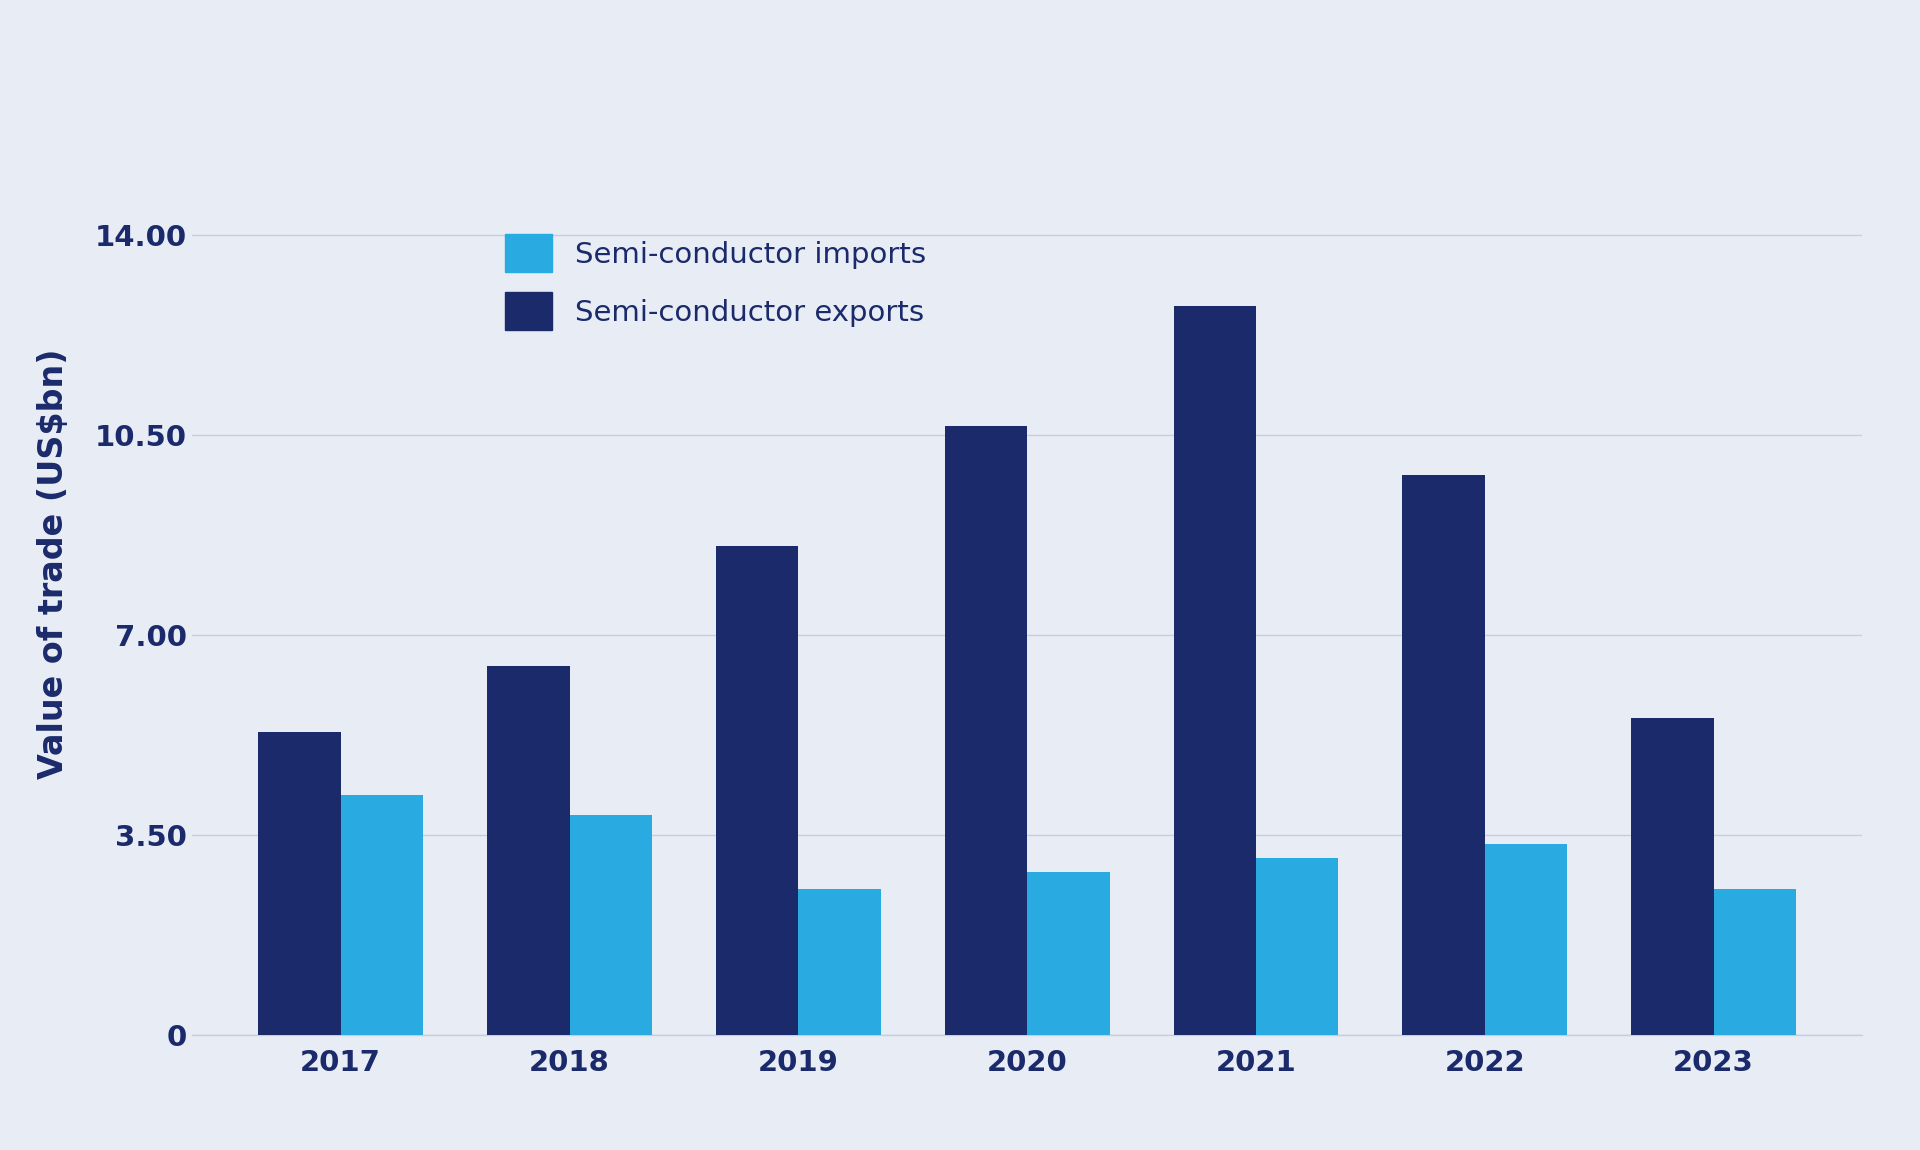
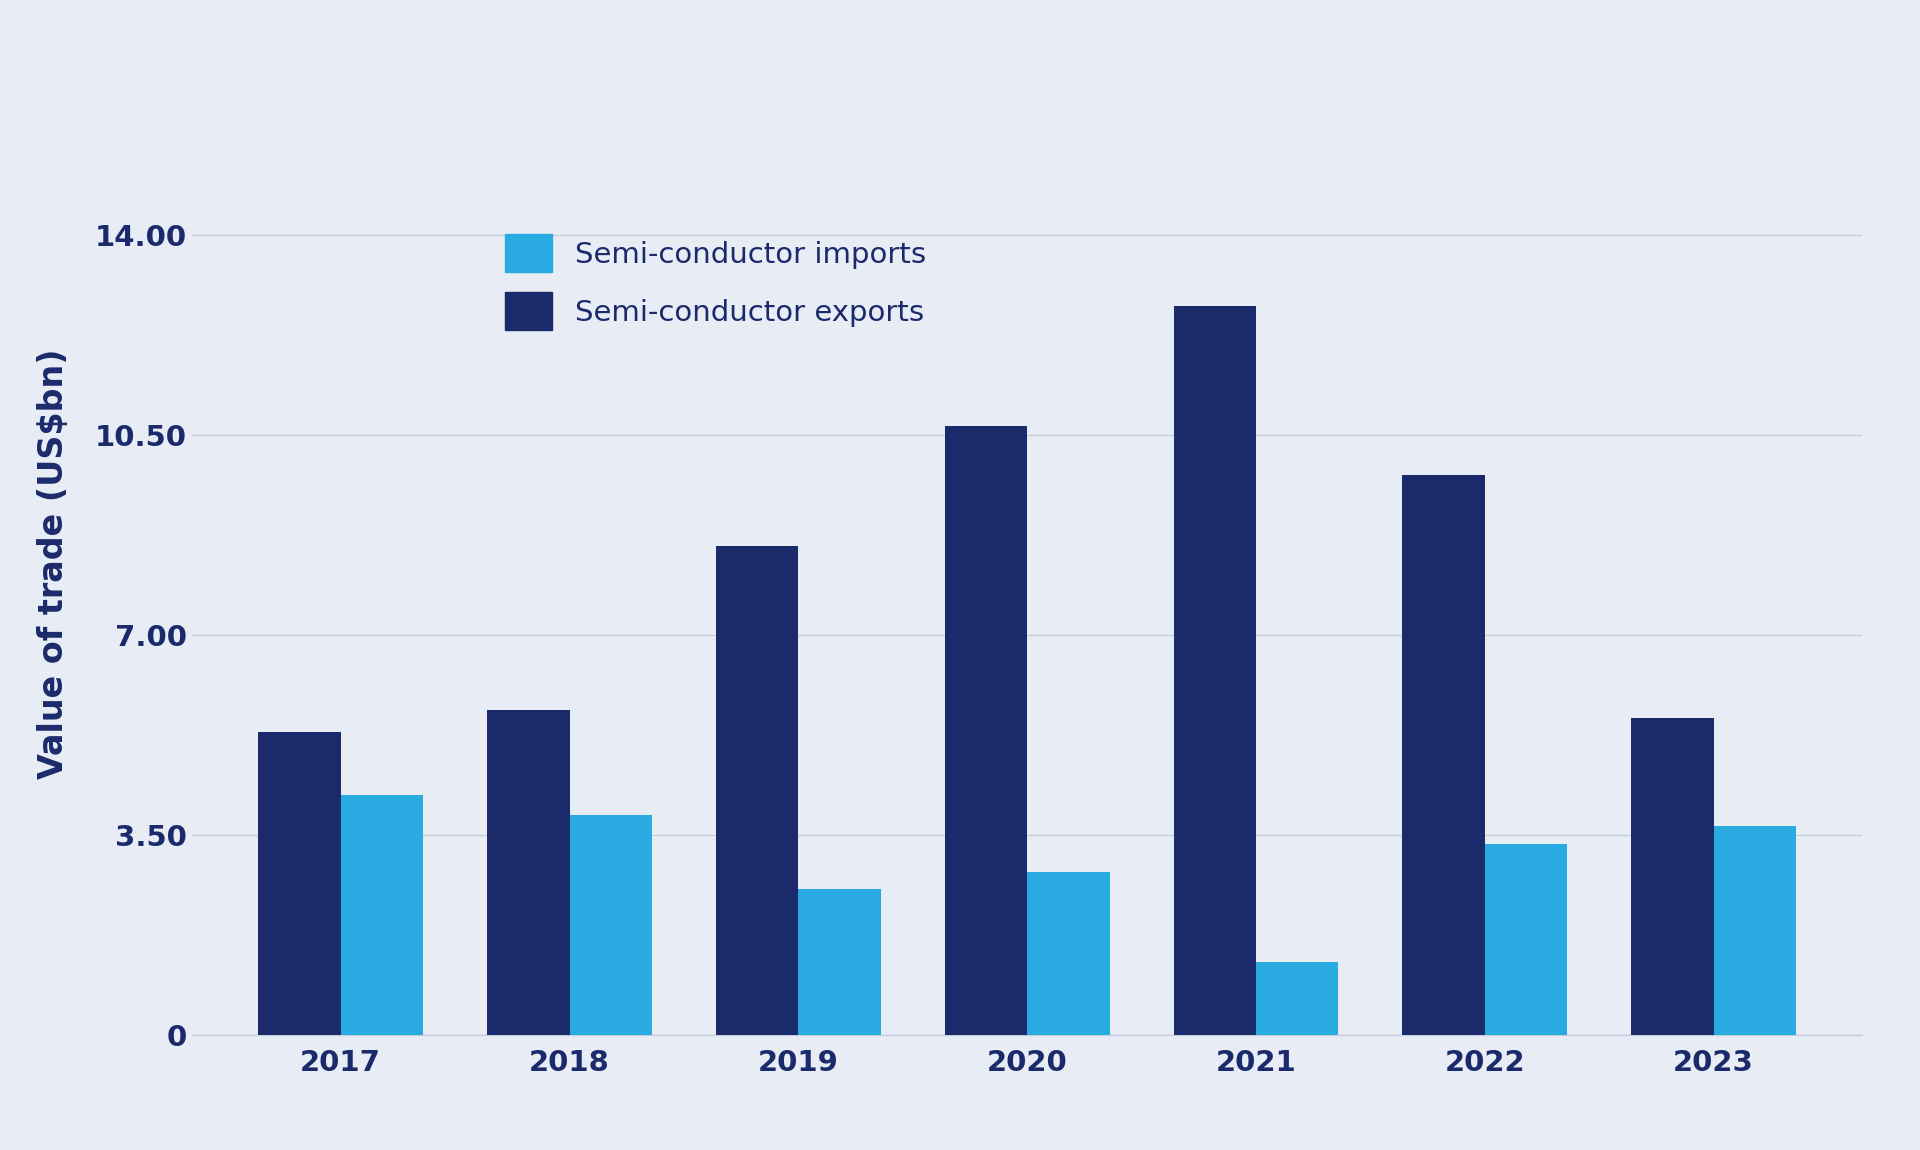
Semi-conductor exports/2018: 6.45 -> 5.68
Semi-conductor imports/2021: 3.10 -> 1.28
Semi-conductor imports/2023: 2.55 -> 3.66
